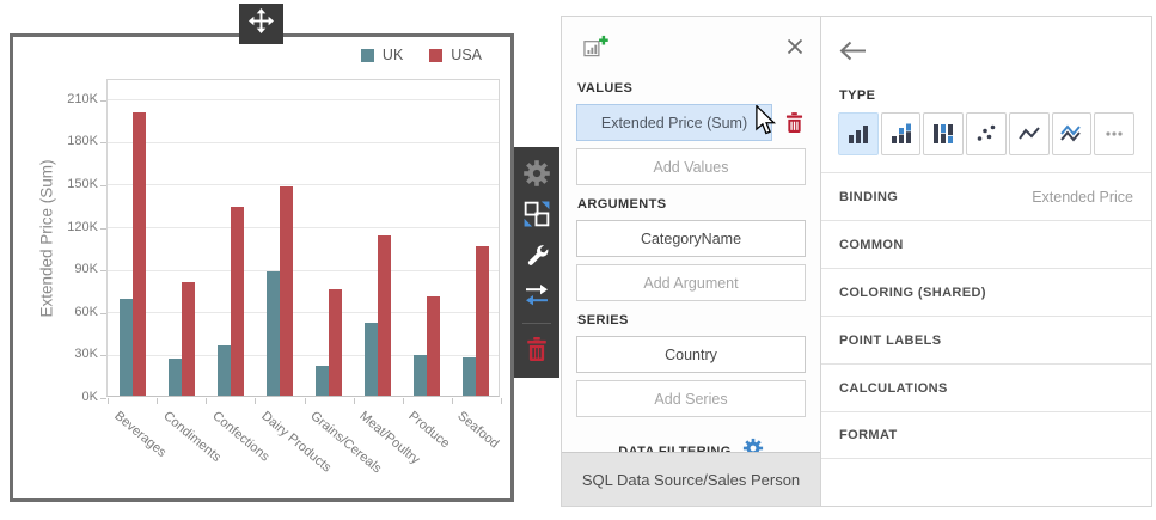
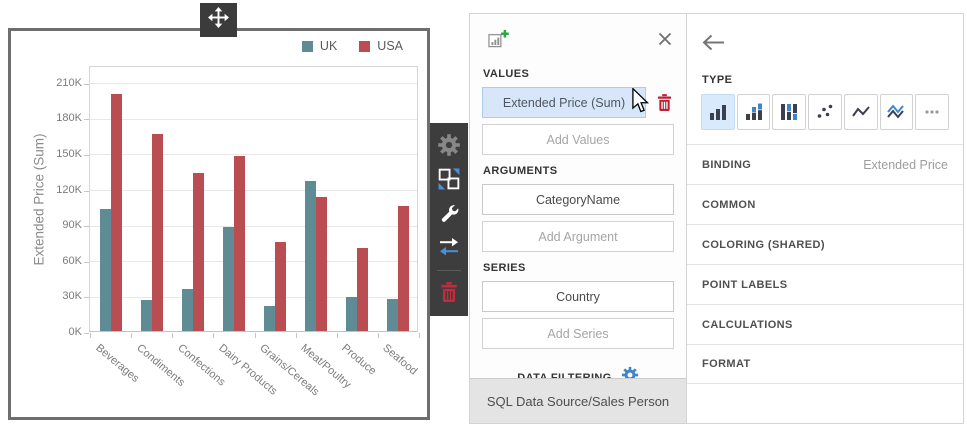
UK/Beverages: 68K -> 103K
USA/Condiments: 80K -> 166K
UK/Meat/Poultry: 51K -> 126K
